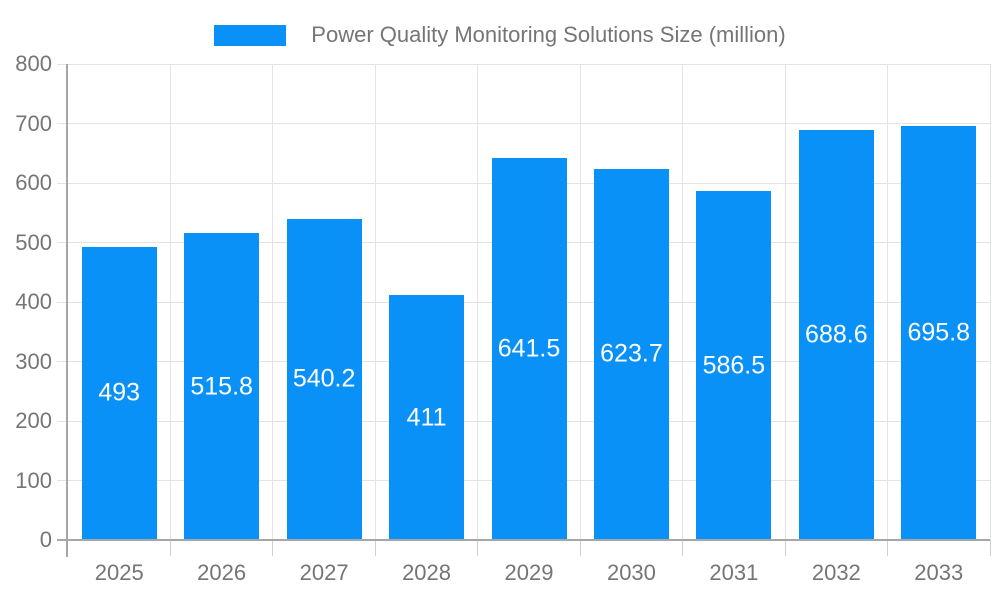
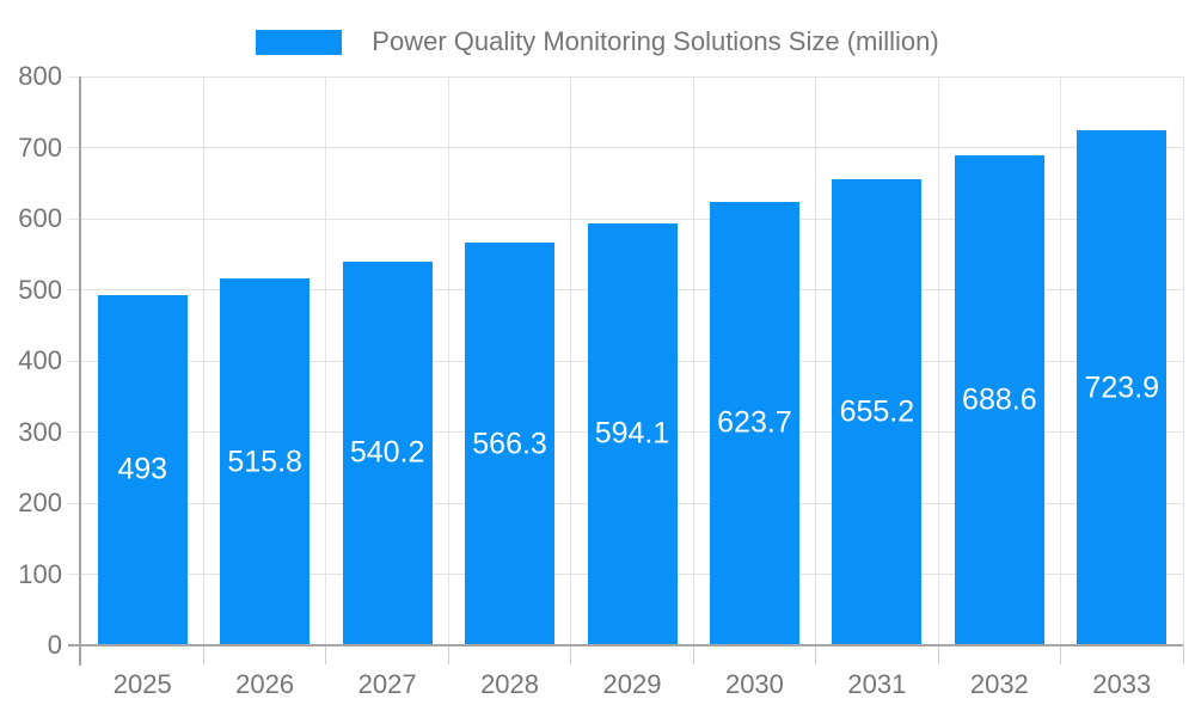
2028: 411 -> 566.3
2029: 641.5 -> 594.1
2031: 586.5 -> 655.2
2033: 695.8 -> 723.9
